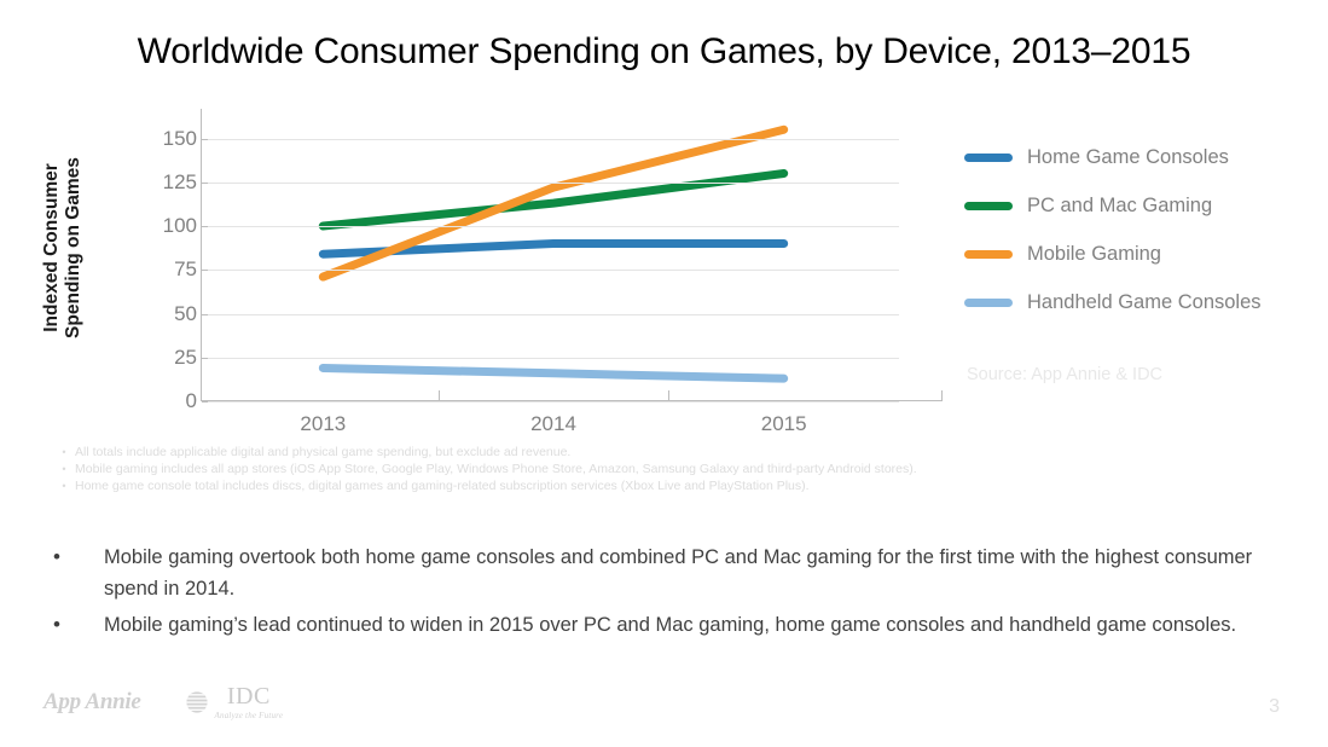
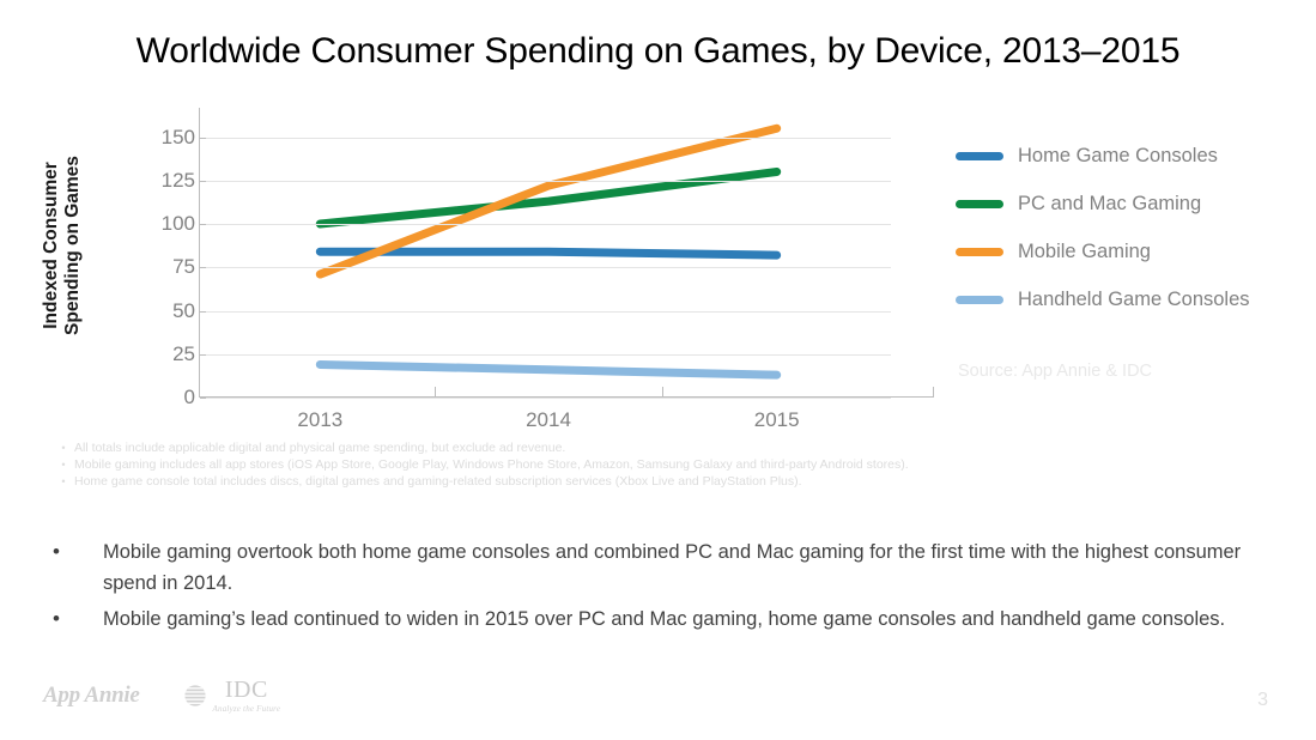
Home Game Consoles/2014: 90 -> 84
Home Game Consoles/2015: 90 -> 82
